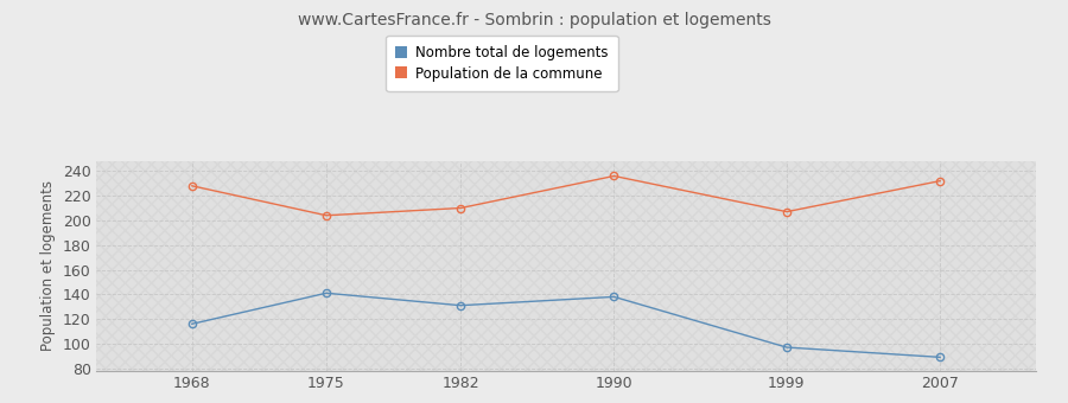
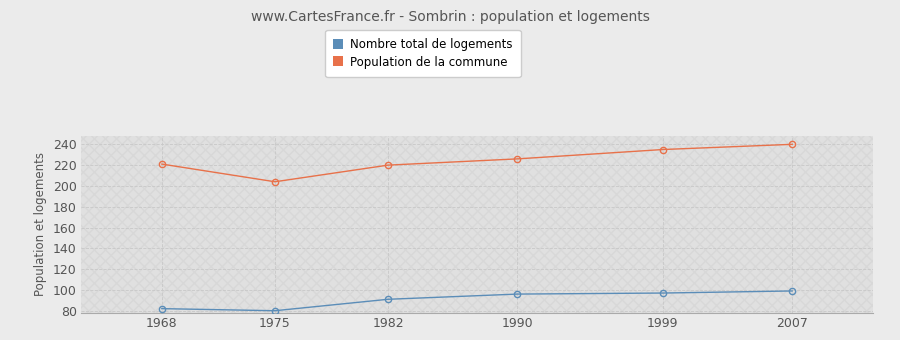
Nombre total de logements/1968: 116 -> 82
Population de la commune/1968: 228 -> 221
Nombre total de logements/1975: 141 -> 80
Nombre total de logements/1982: 131 -> 91
Population de la commune/1982: 210 -> 220
Nombre total de logements/1990: 138 -> 96
Population de la commune/1990: 236 -> 226
Population de la commune/1999: 207 -> 235
Nombre total de logements/2007: 89 -> 99
Population de la commune/2007: 232 -> 240
